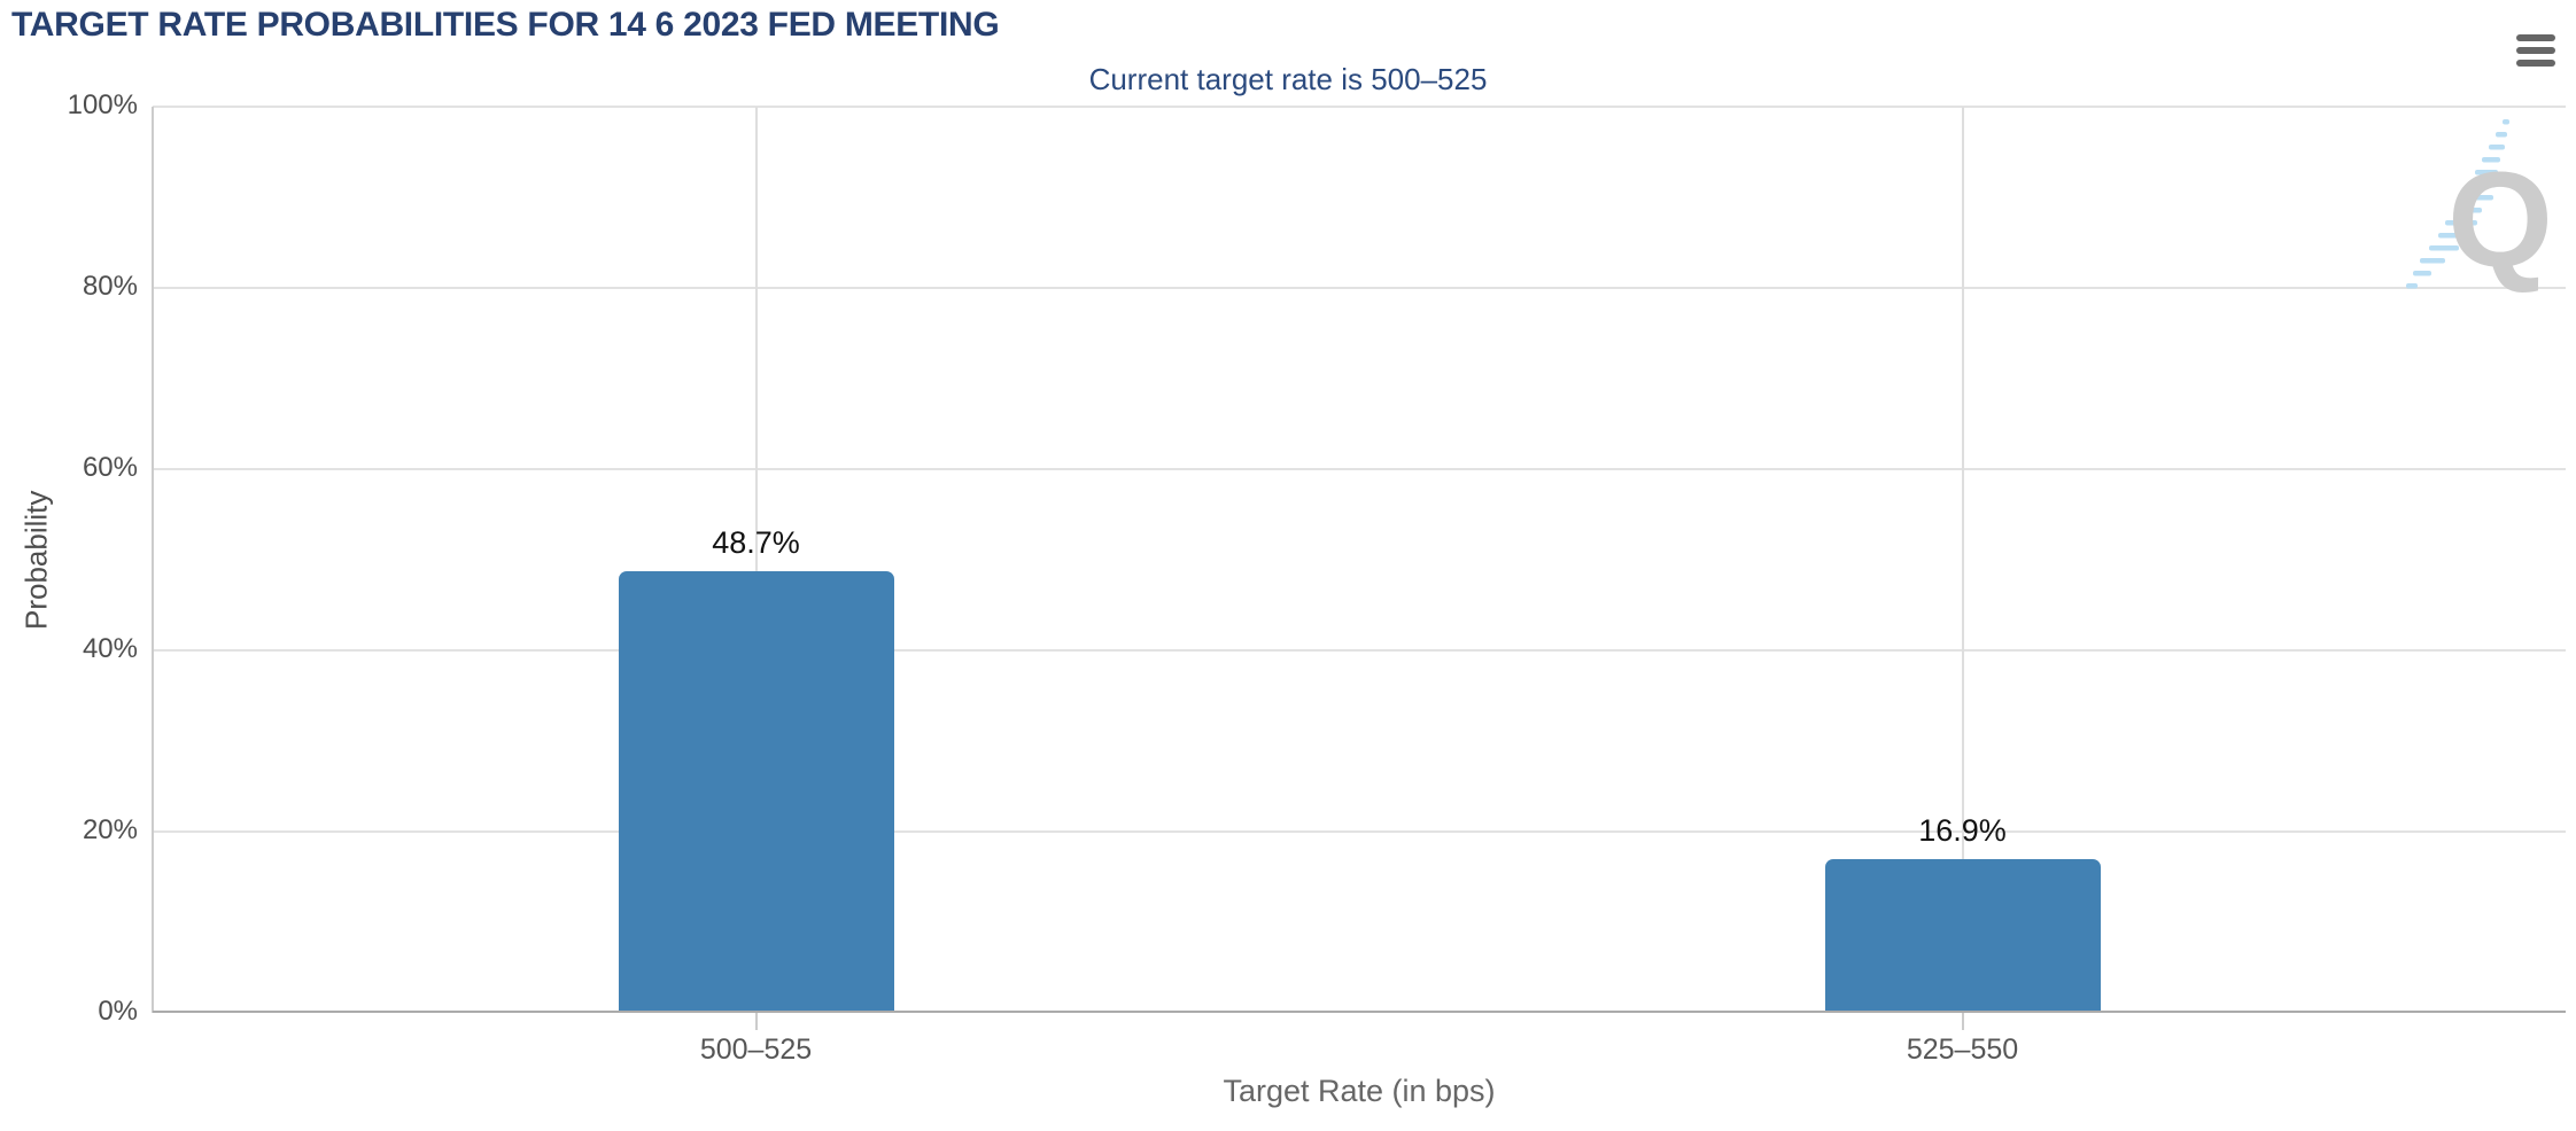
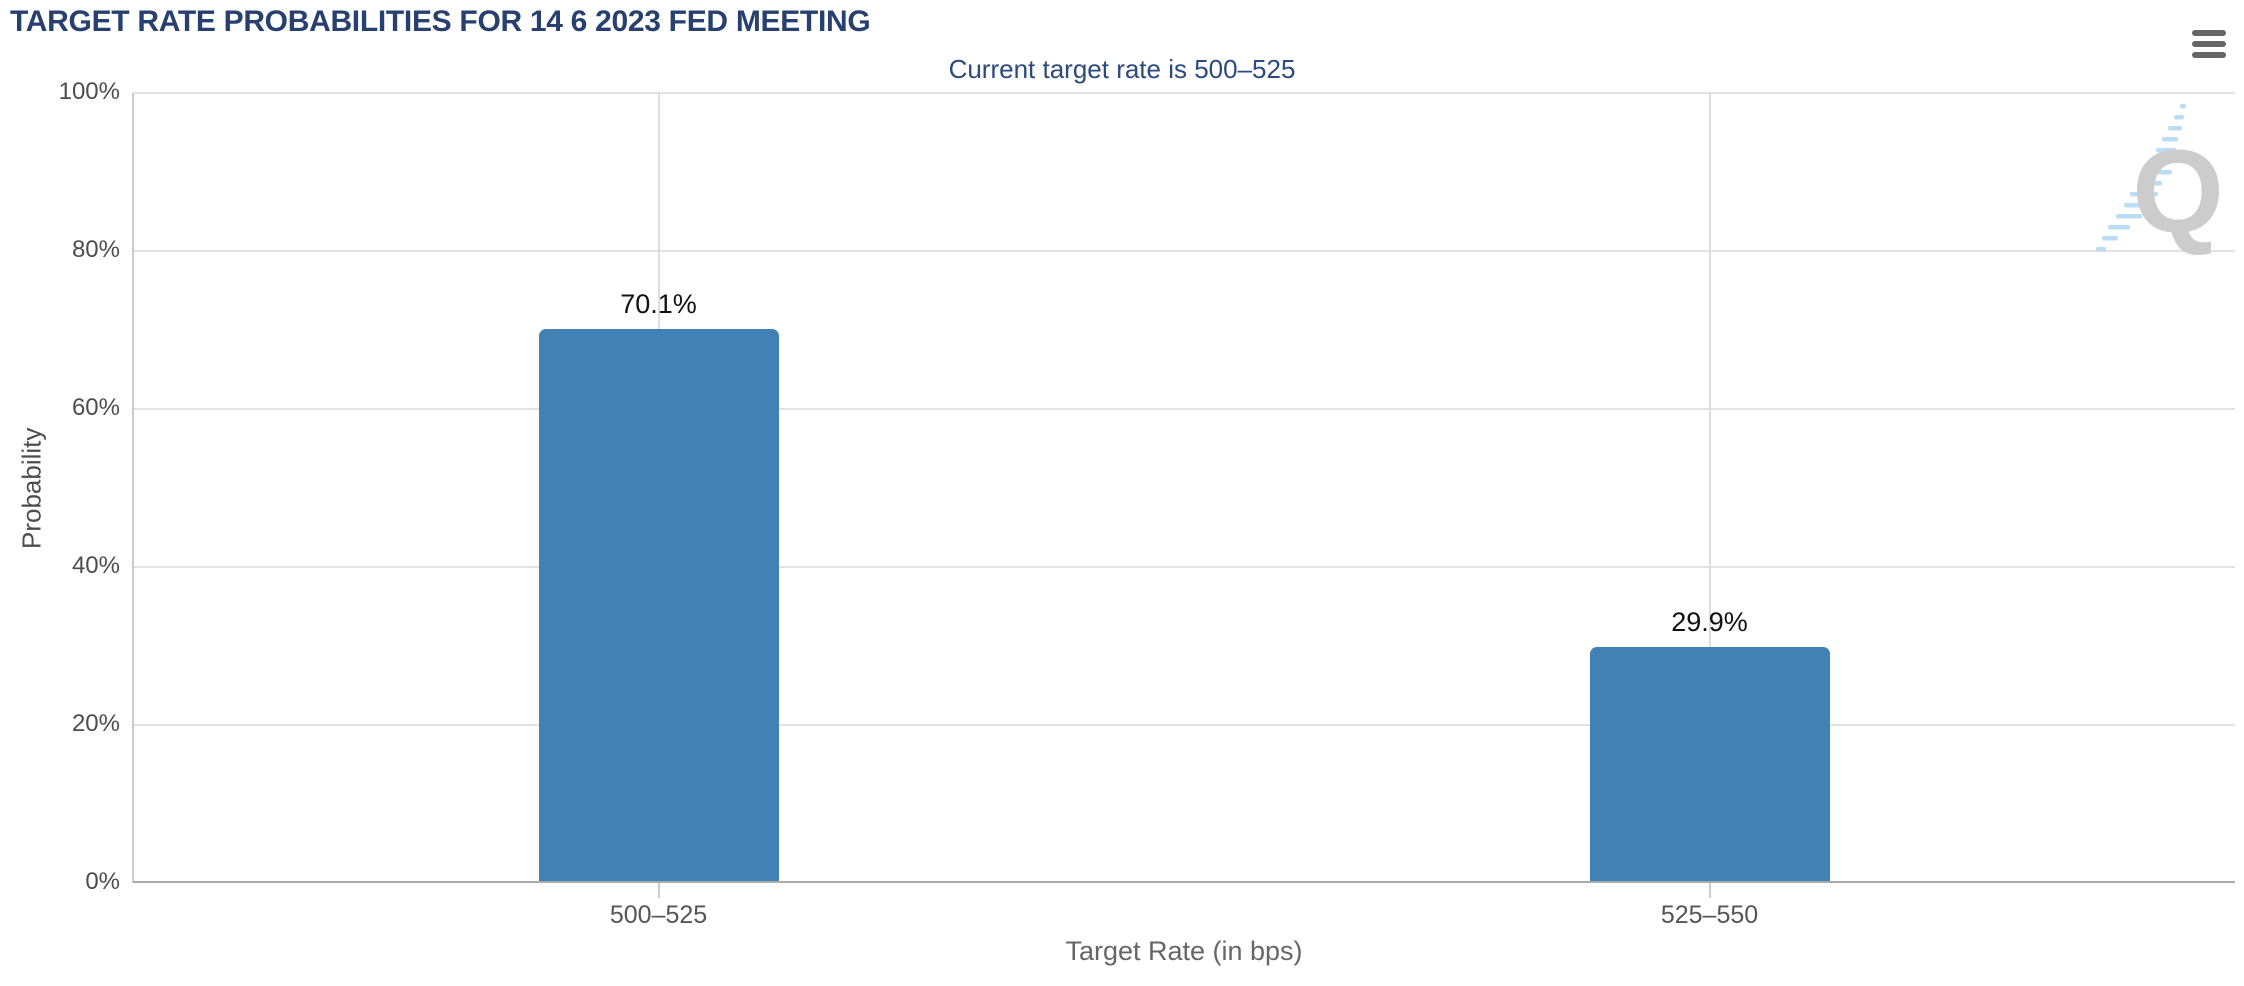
500–525: 48.7% -> 70.1%
525–550: 16.9% -> 29.9%
